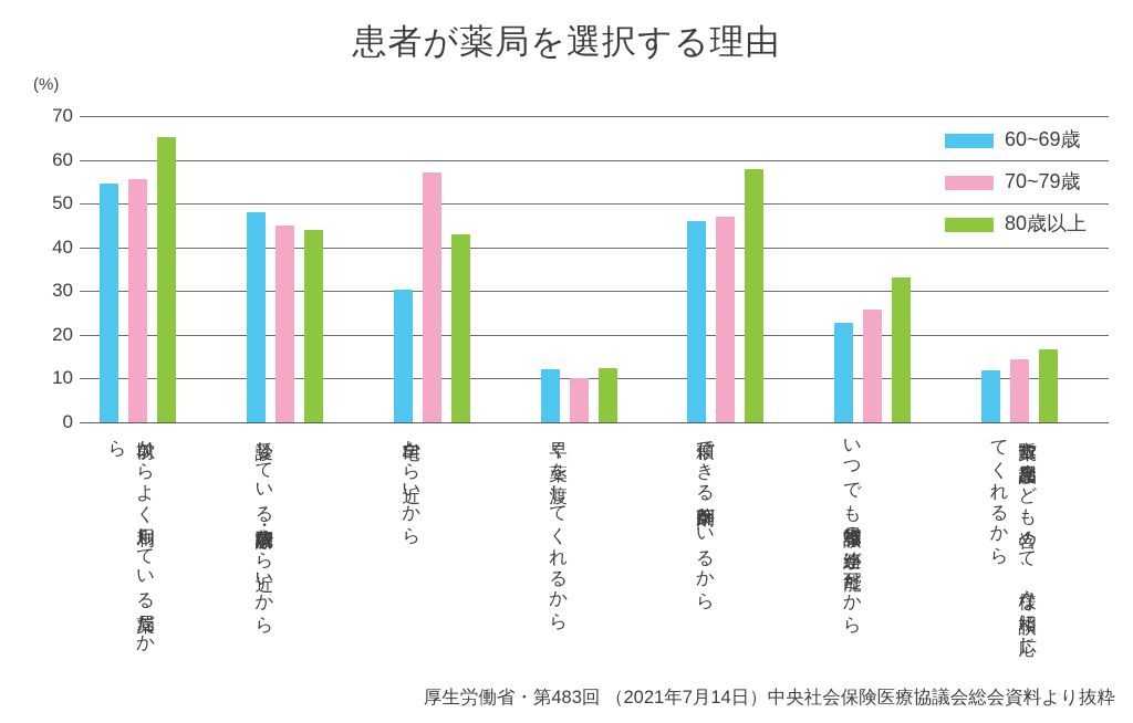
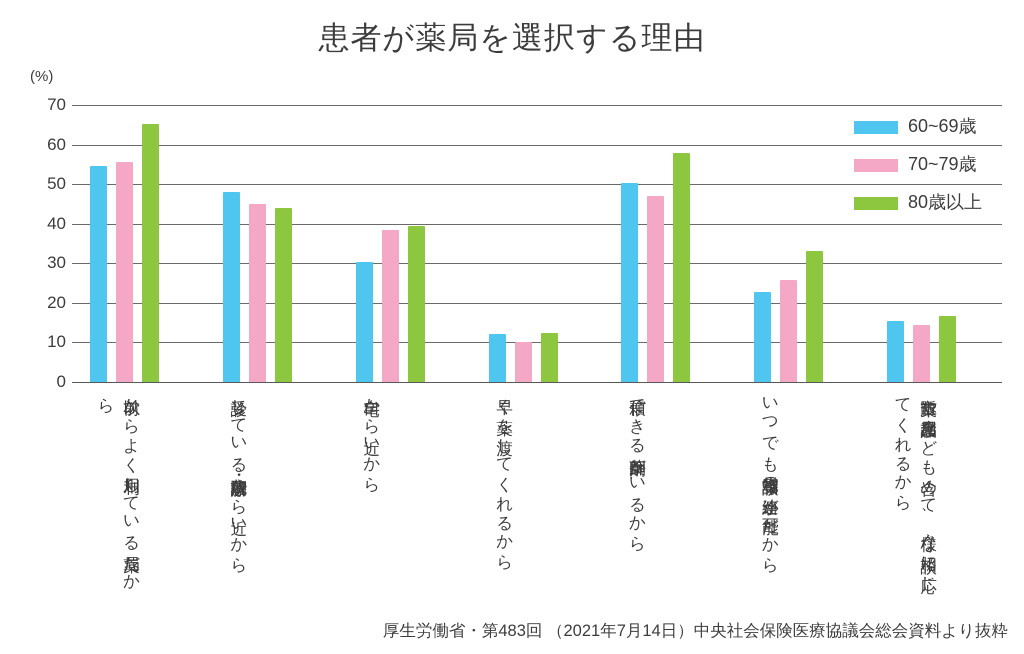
70~79歳/自宅から近いから: 57 -> 38
80歳以上/自宅から近いから: 43 -> 40
60~69歳/信頼できる薬剤師がいるから: 46 -> 50
60~69歳/市販薬や介護用品なども含めて、様々な相談に応じてくれるから: 12 -> 15
